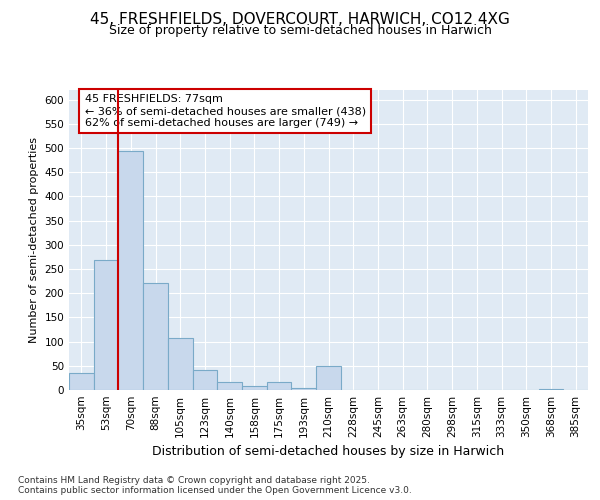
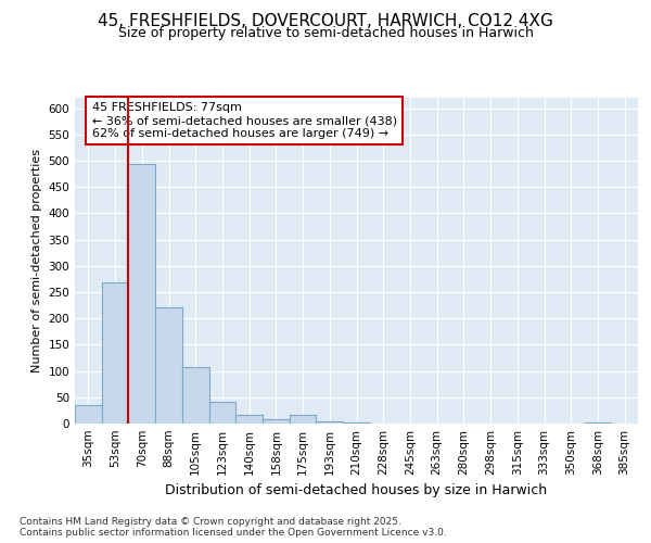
210sqm: 50 -> 2
